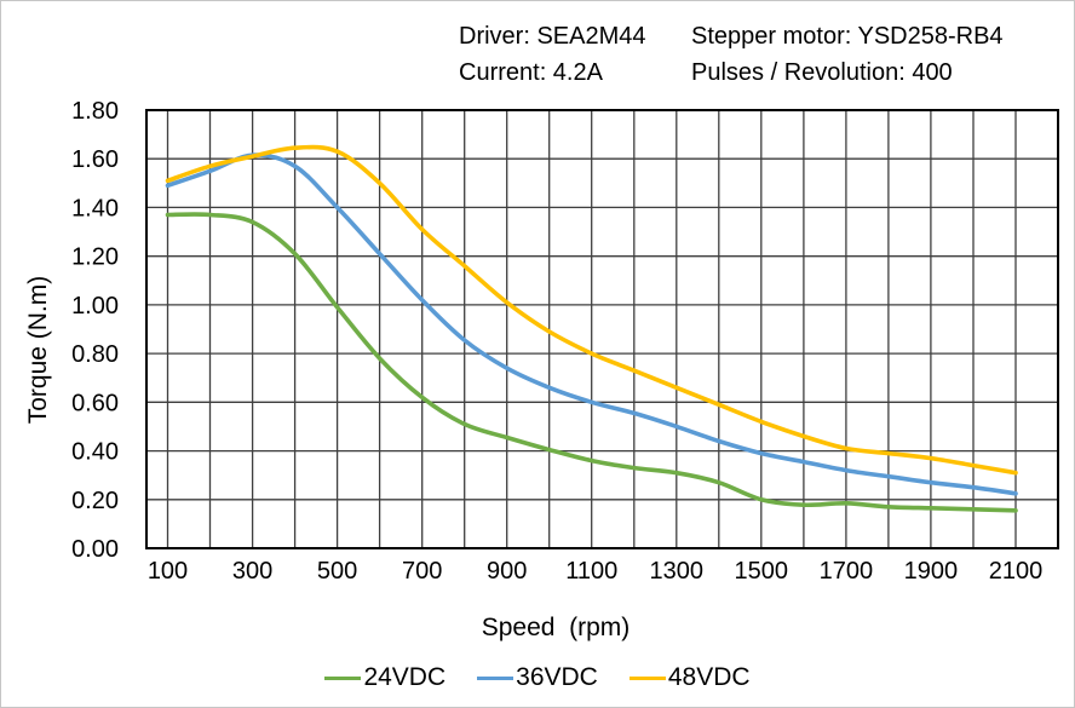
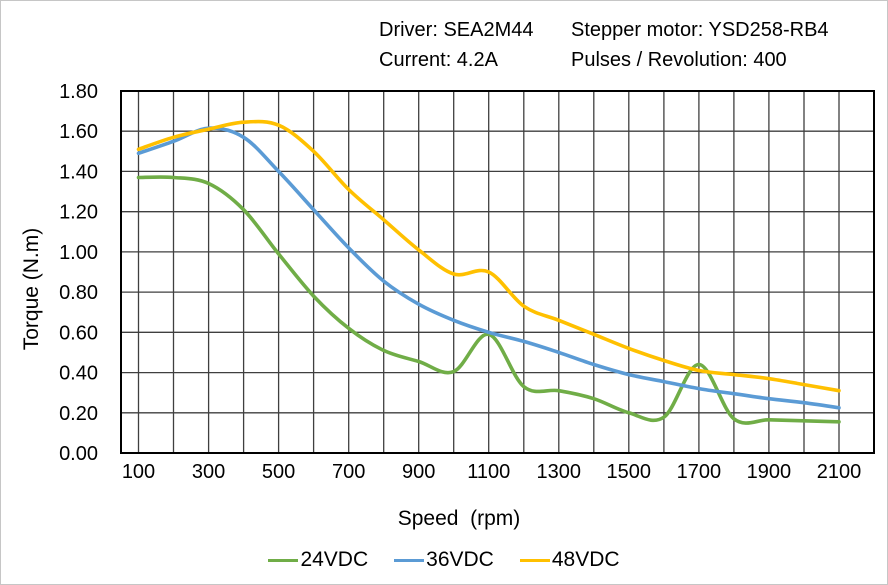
24VDC/1100: 0.36 -> 0.59
48VDC/1100: 0.80 -> 0.90
24VDC/1700: 0.18 -> 0.44
